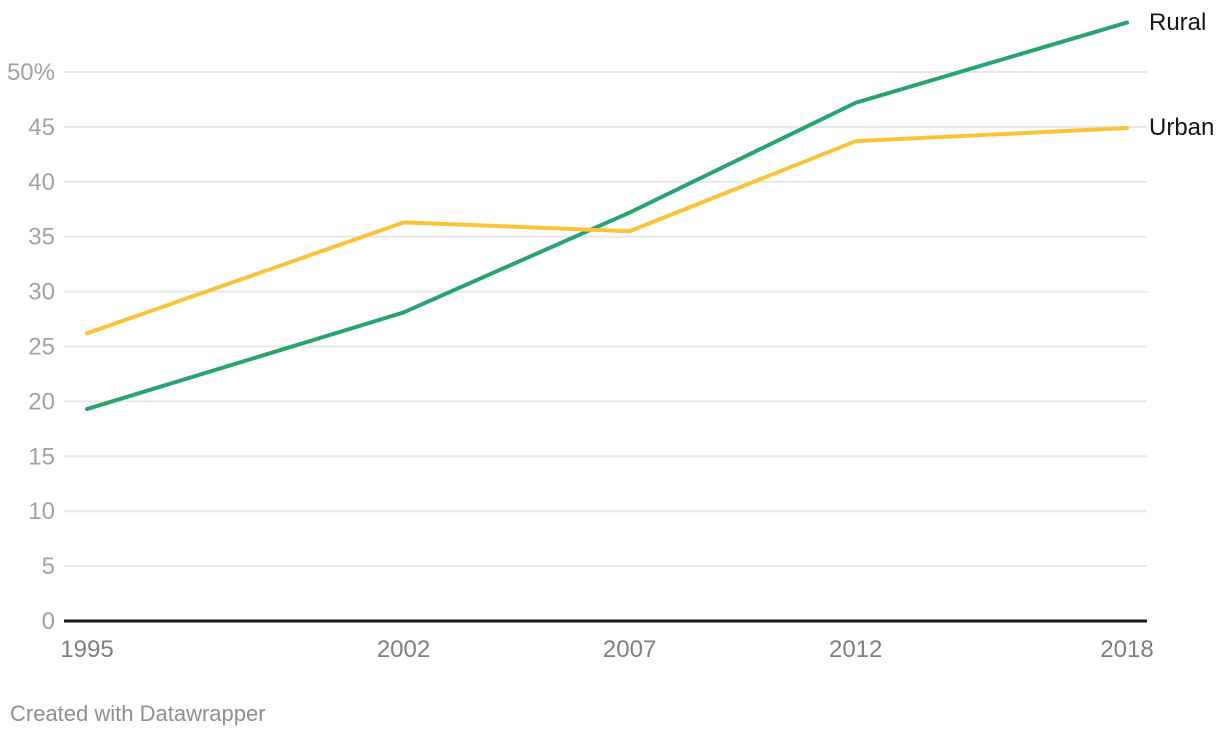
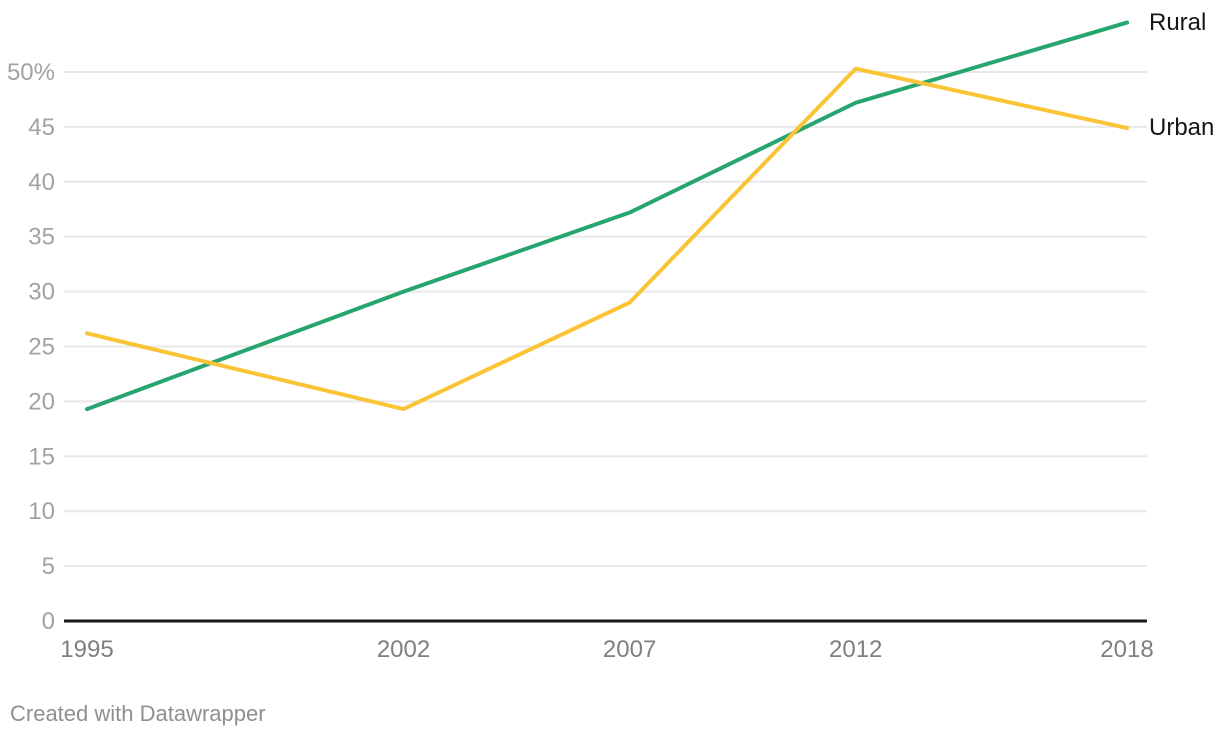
Rural/2002: 28.1% -> 30.0%
Urban/2002: 36.3% -> 19.3%
Urban/2007: 35.5% -> 29.0%
Urban/2012: 43.7% -> 50.3%
